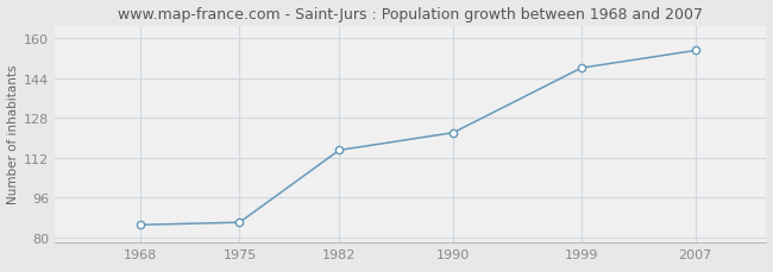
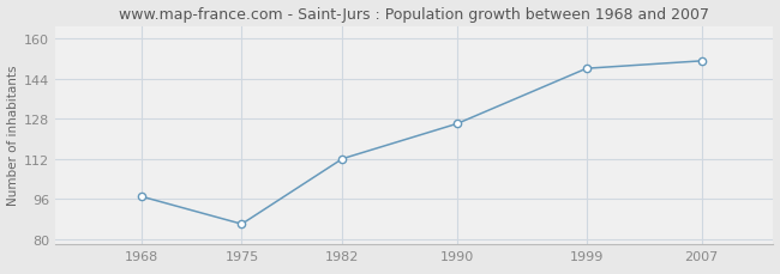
1968: 85 -> 97
1982: 115 -> 112
1990: 122 -> 126
2007: 155 -> 151
